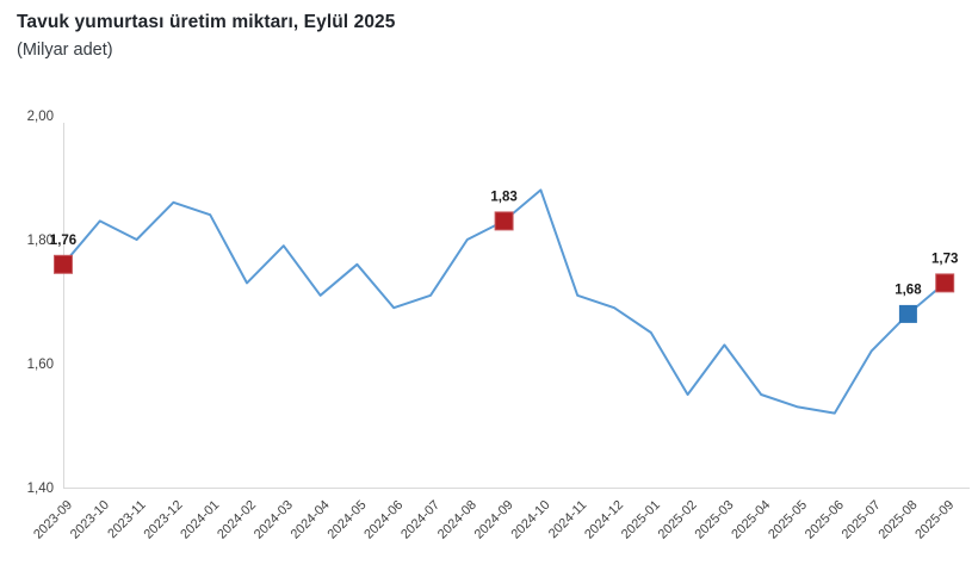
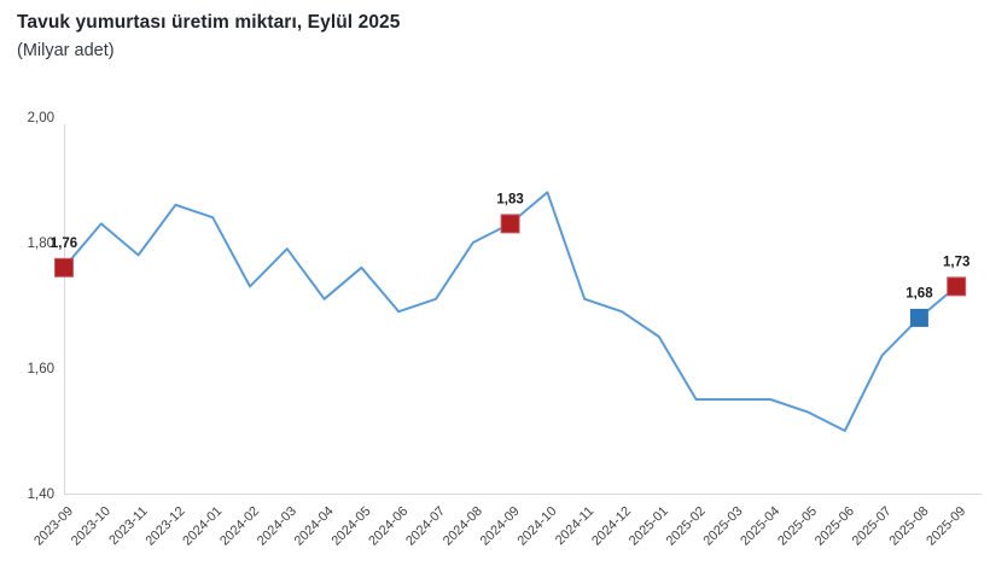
2023-11: 1,80 -> 1,78
2025-03: 1,63 -> 1,55
2025-06: 1,52 -> 1,50
